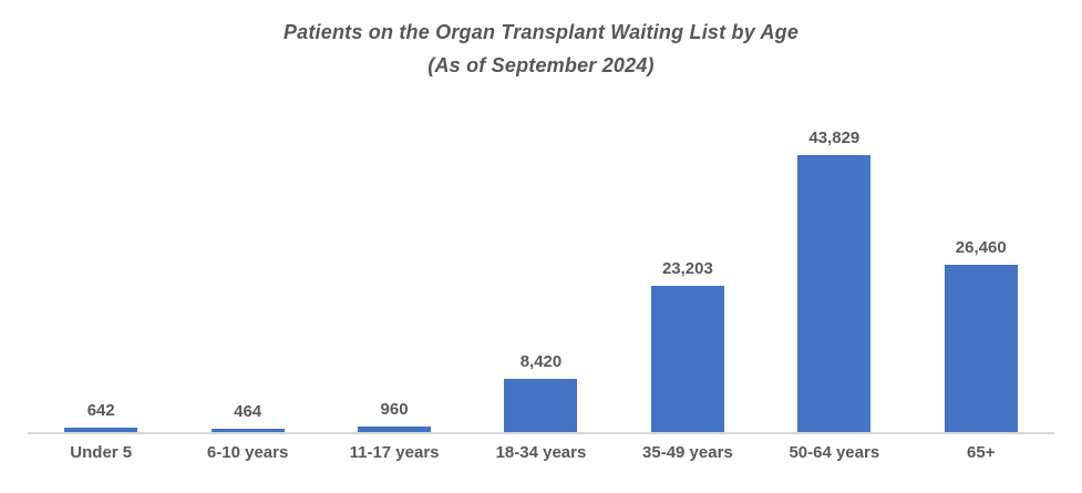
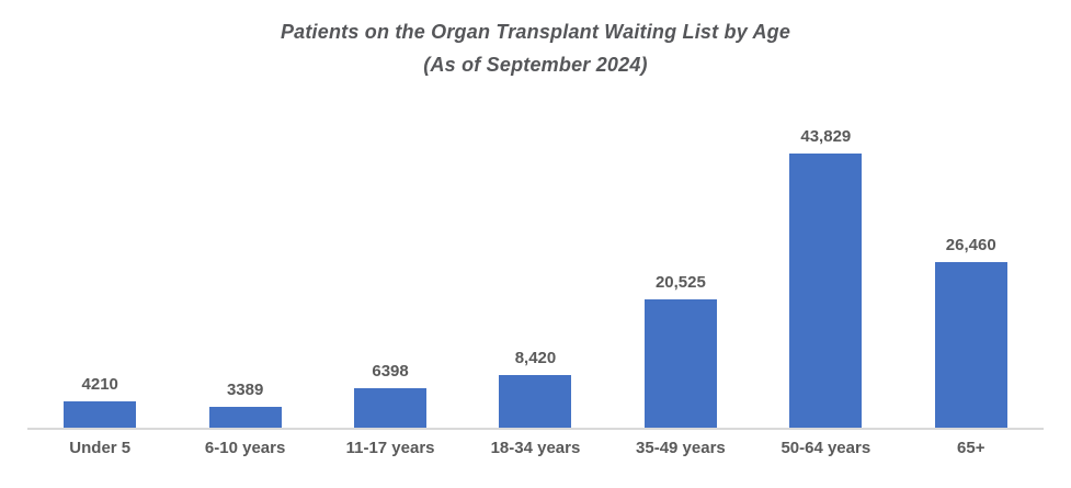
Under 5: 642 -> 4210
6-10 years: 464 -> 3389
11-17 years: 960 -> 6398
35-49 years: 23,203 -> 20,525
